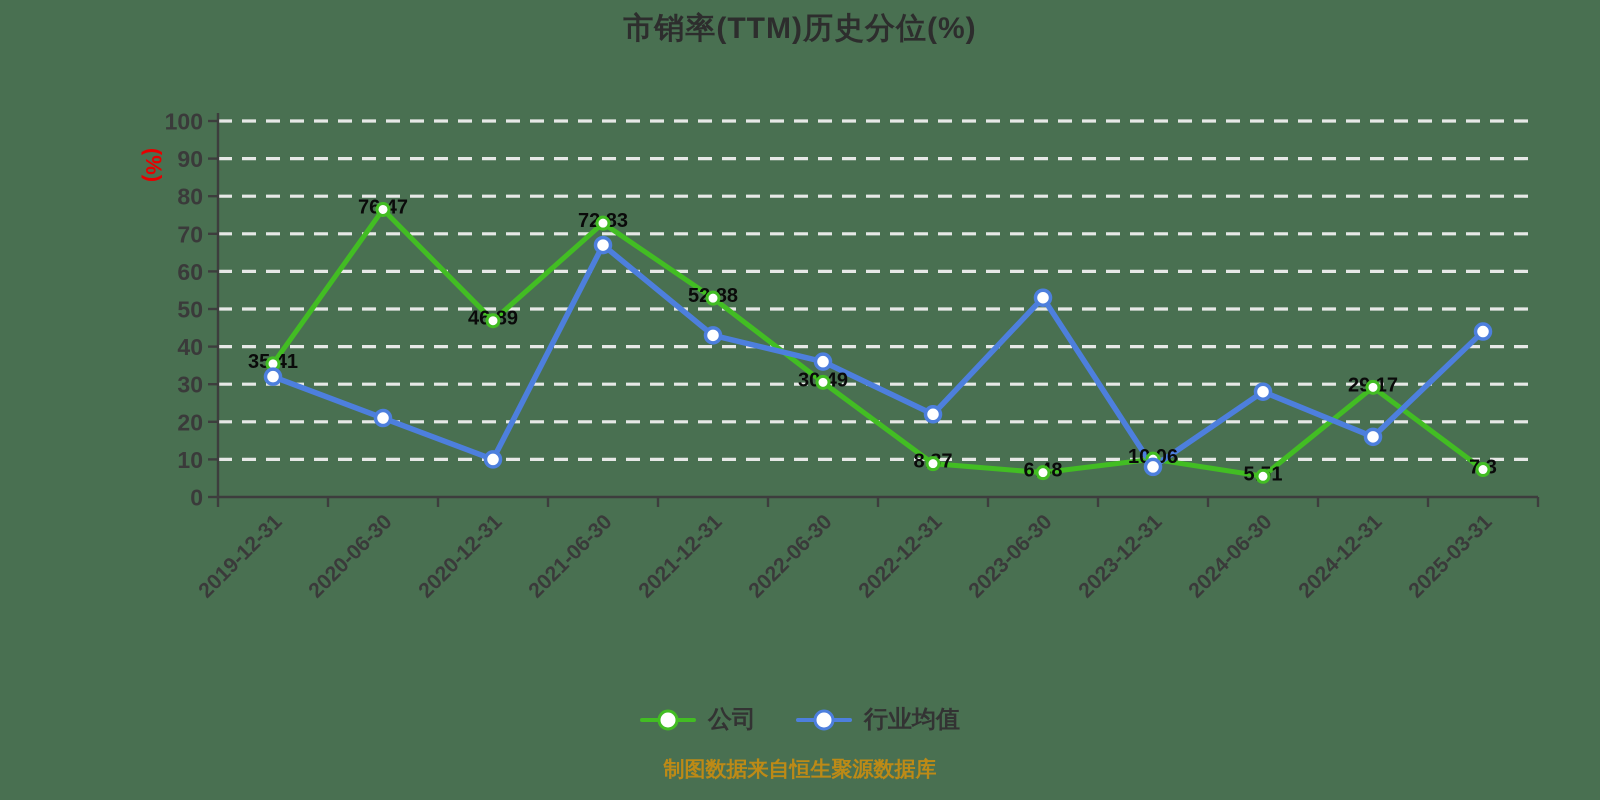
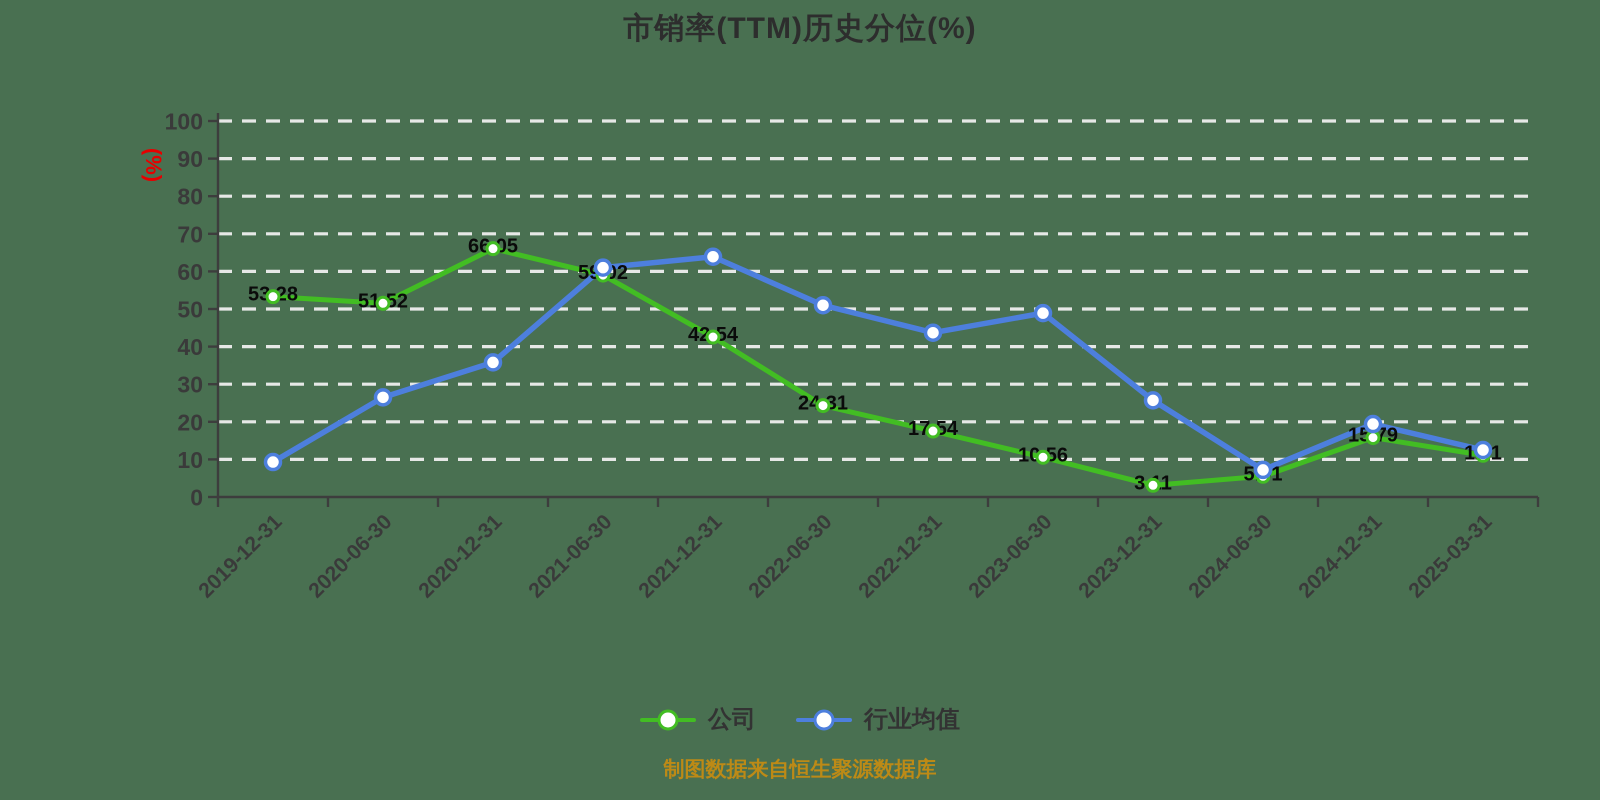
公司/2019-12-31: 35.41 -> 53.28
行业均值/2019-12-31: 32 -> 9
公司/2020-06-30: 76.47 -> 51.52
行业均值/2020-06-30: 21 -> 26
公司/2020-12-31: 46.89 -> 66.05
行业均值/2020-12-31: 10 -> 36
公司/2021-06-30: 72.83 -> 59.02
行业均值/2021-06-30: 67 -> 61
公司/2021-12-31: 52.88 -> 42.54
行业均值/2021-12-31: 43 -> 64
公司/2022-06-30: 30.49 -> 24.31
行业均值/2022-06-30: 36 -> 51
公司/2022-12-31: 8.87 -> 17.54
行业均值/2022-12-31: 22 -> 44
公司/2023-06-30: 6.48 -> 10.56
行业均值/2023-06-30: 53 -> 49
公司/2023-12-31: 10.06 -> 3.11
行业均值/2023-12-31: 8 -> 26
行业均值/2024-06-30: 28 -> 7
公司/2024-12-31: 29.17 -> 15.79
行业均值/2024-12-31: 16 -> 19
公司/2025-03-31: 7.3 -> 11.1
行业均值/2025-03-31: 44 -> 12
